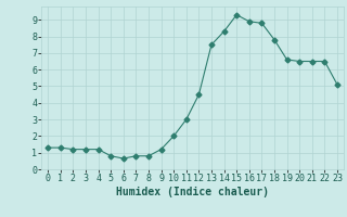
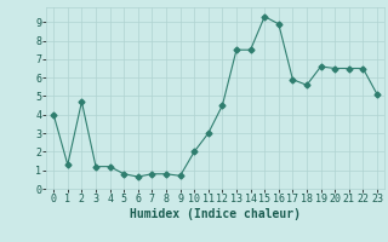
0: 1.3 -> 4.0
2: 1.2 -> 4.7
9: 1.2 -> 0.7
14: 8.3 -> 7.5
17: 8.8 -> 5.9
18: 7.8 -> 5.6
